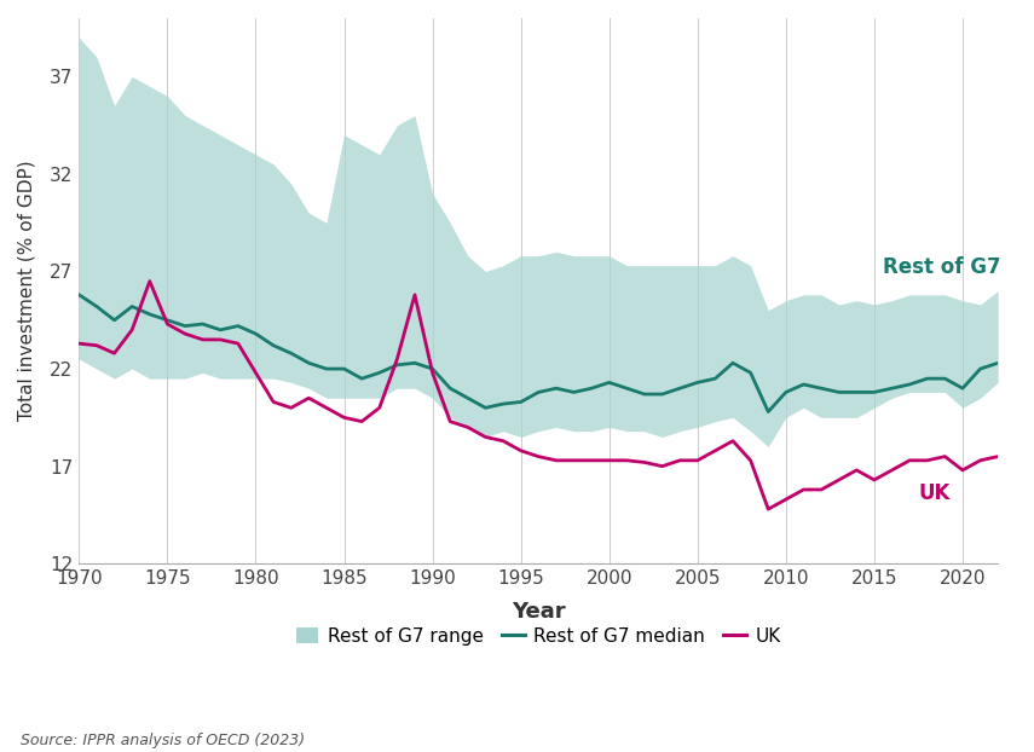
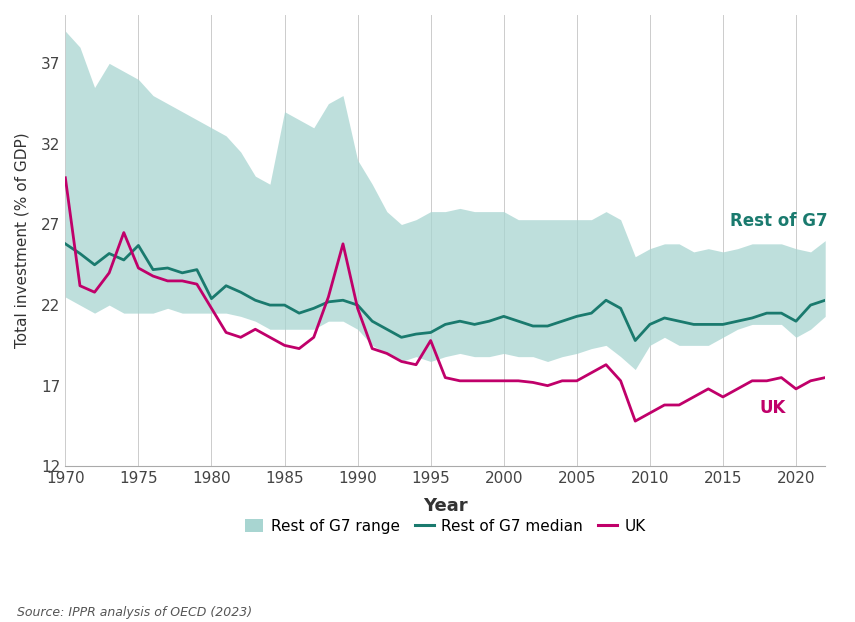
UK/1970: 23.3 -> 29.9
Rest of G7 median/1975: 24.5 -> 25.7
Rest of G7 median/1980: 23.8 -> 22.4
UK/1995: 17.8 -> 19.8
